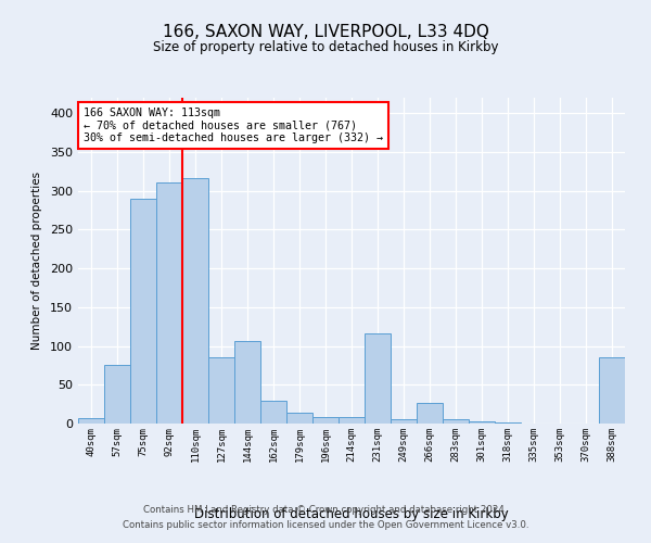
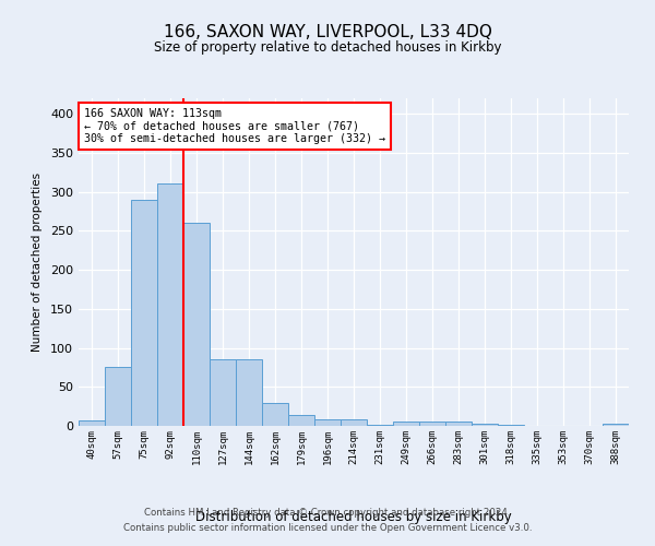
110sqm: 316 -> 261
144sqm: 106 -> 85
231sqm: 116 -> 2
266sqm: 26 -> 6
388sqm: 86 -> 3
